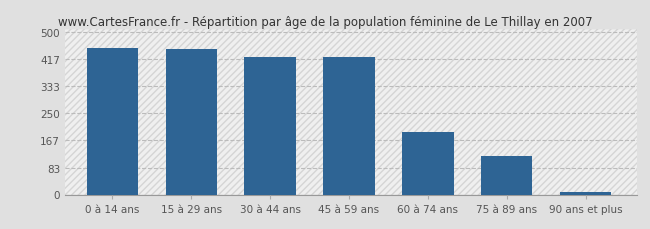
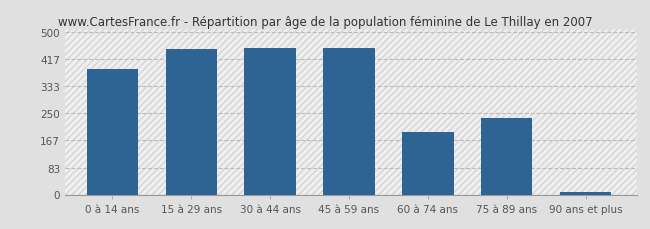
0 à 14 ans: 451 -> 385
30 à 44 ans: 422 -> 450
45 à 59 ans: 423 -> 450
75 à 89 ans: 118 -> 235
